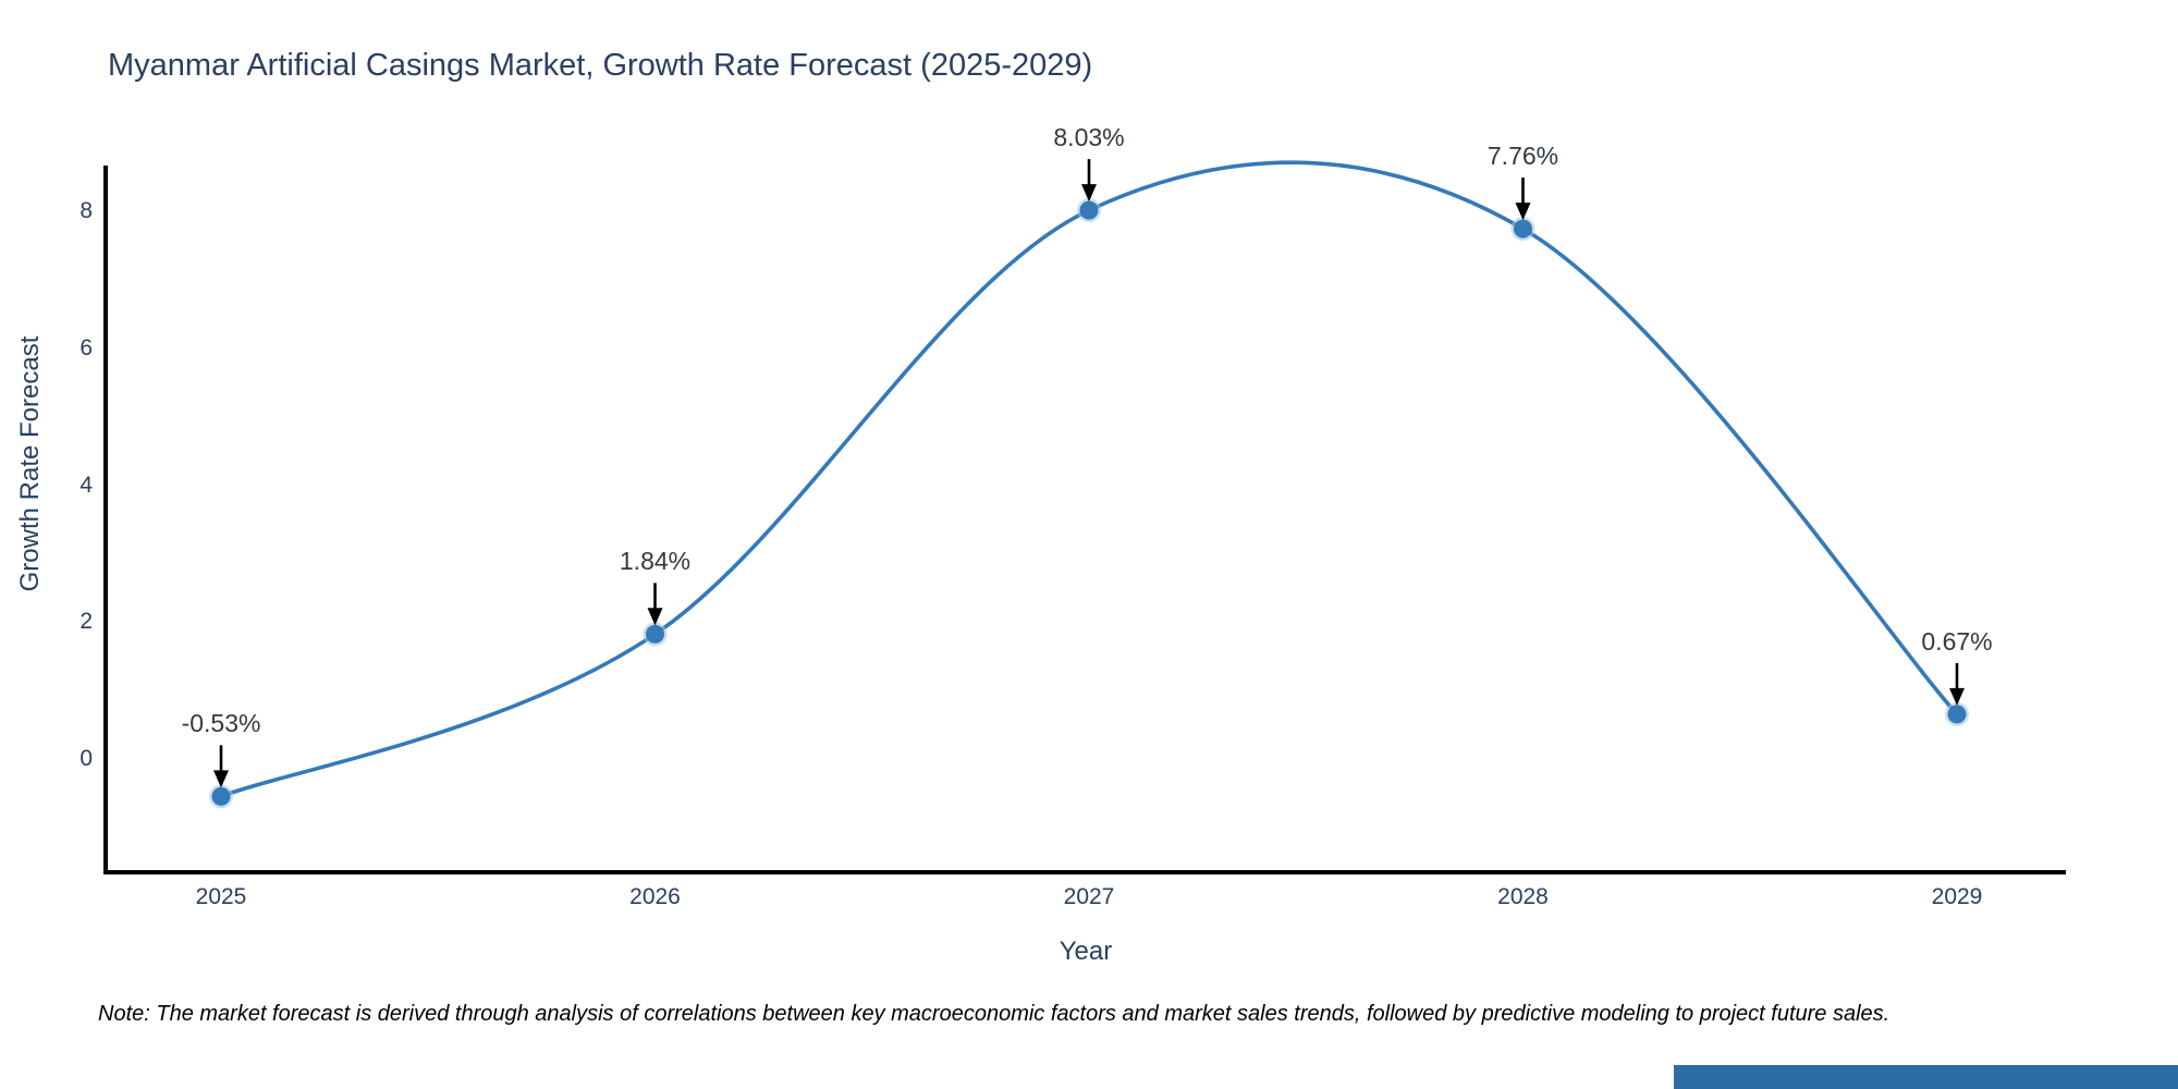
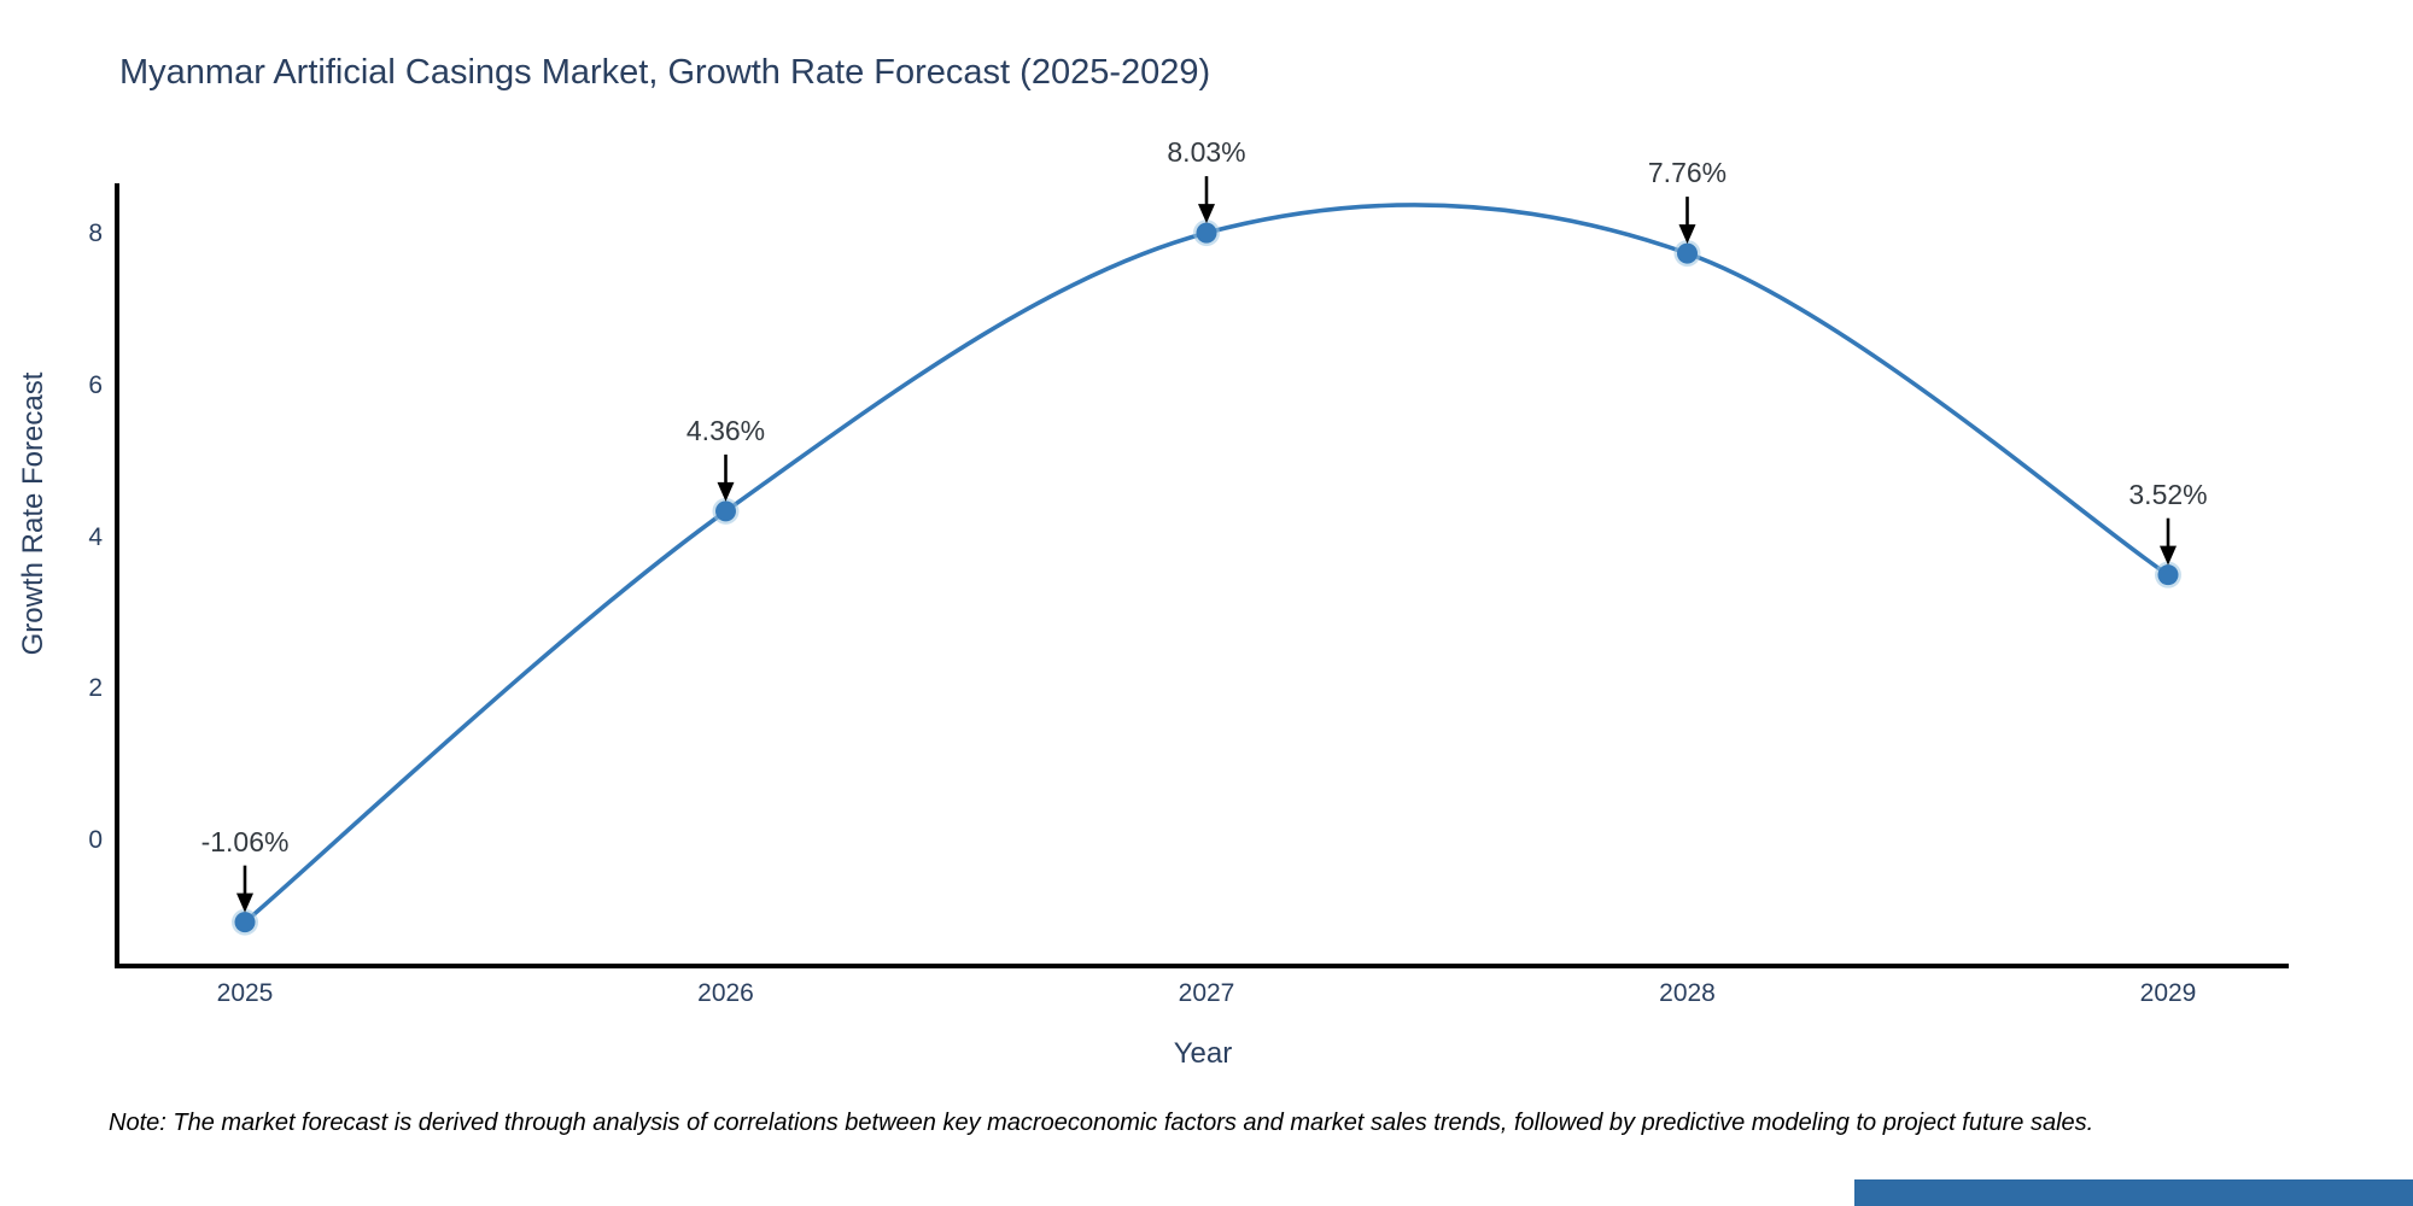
2025: -0.53% -> -1.06%
2026: 1.84% -> 4.36%
2029: 0.67% -> 3.52%
